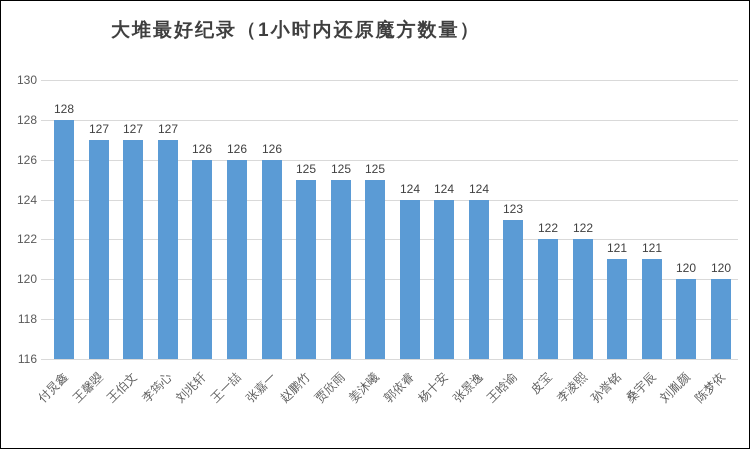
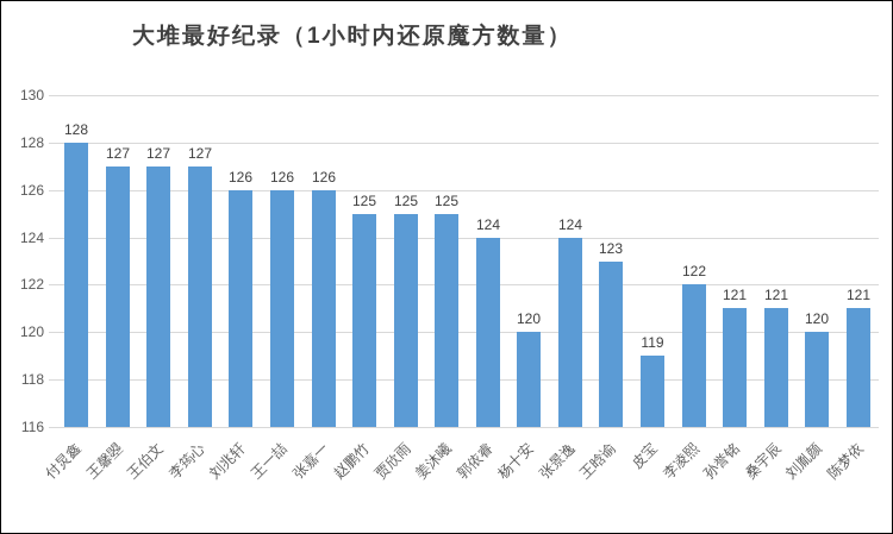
杨十安: 124 -> 120
皮宝: 122 -> 119
陈梦依: 120 -> 121
